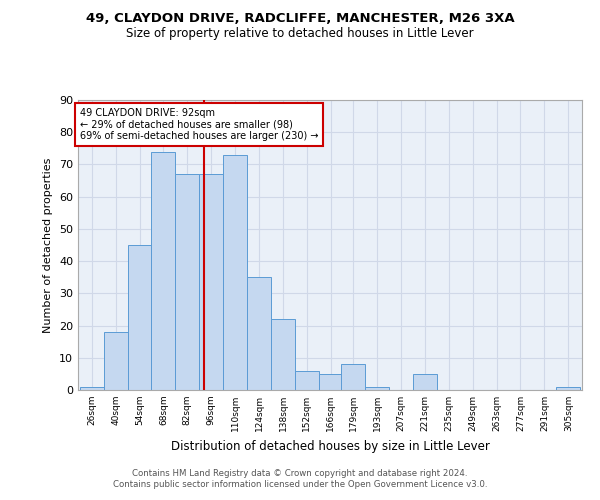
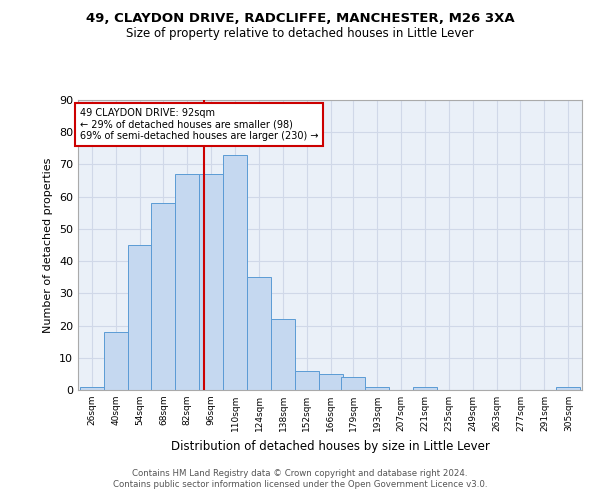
68sqm: 74 -> 58
179sqm: 8 -> 4
221sqm: 5 -> 1
